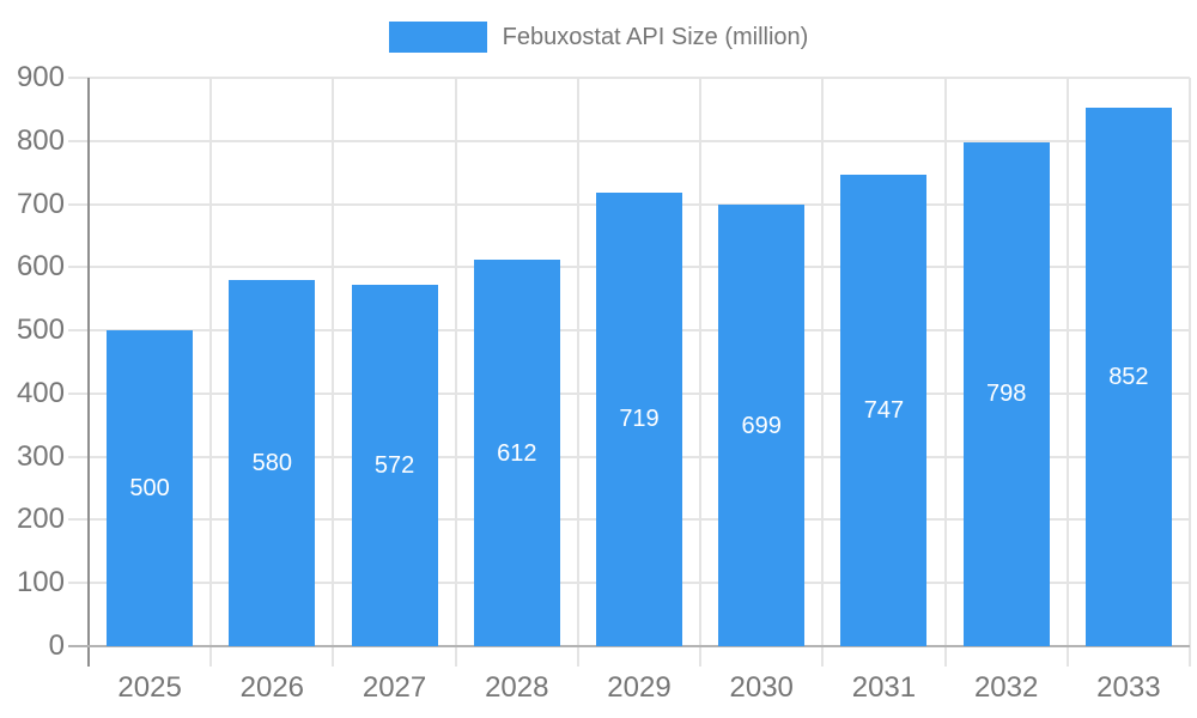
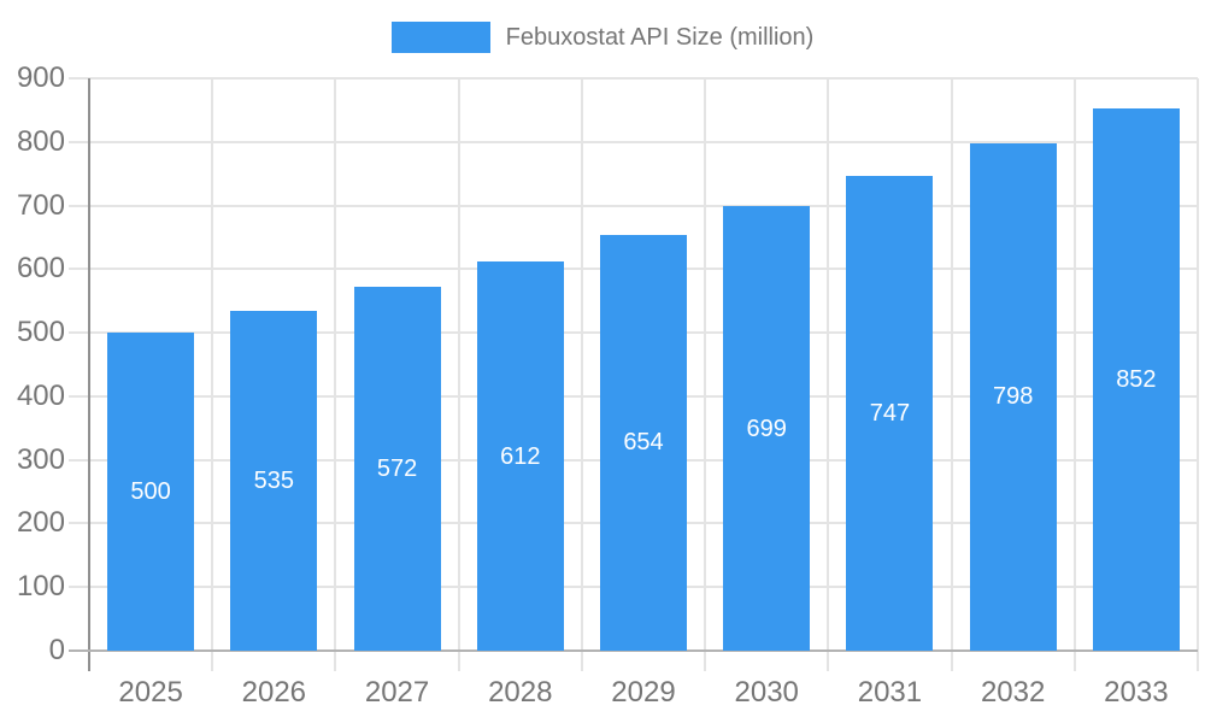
2026: 580 -> 535
2029: 719 -> 654
